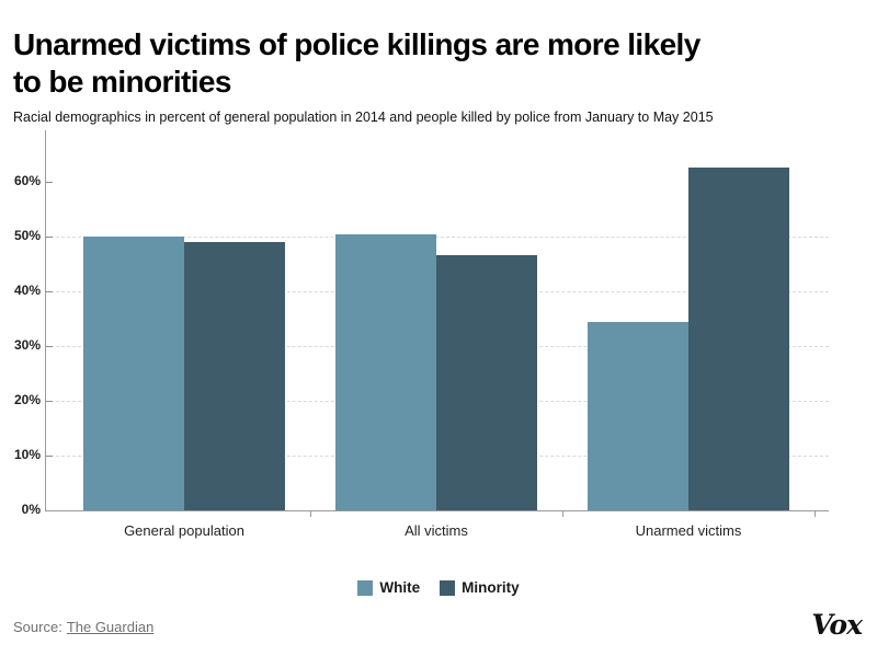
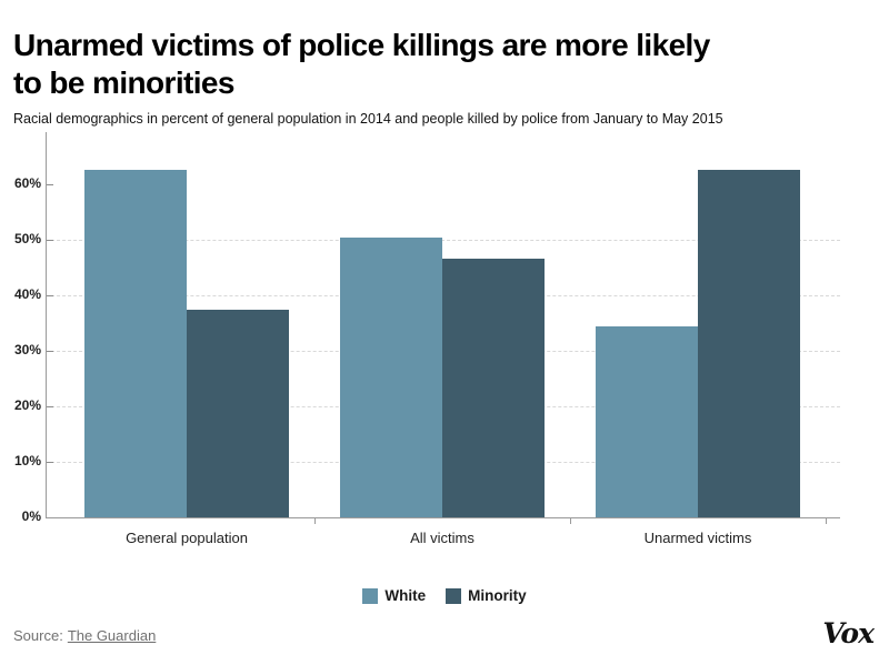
White/General population: 50% -> 63%
Minority/General population: 49% -> 38%
